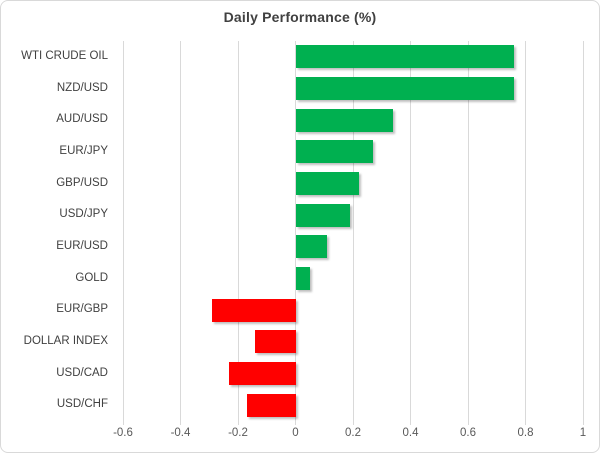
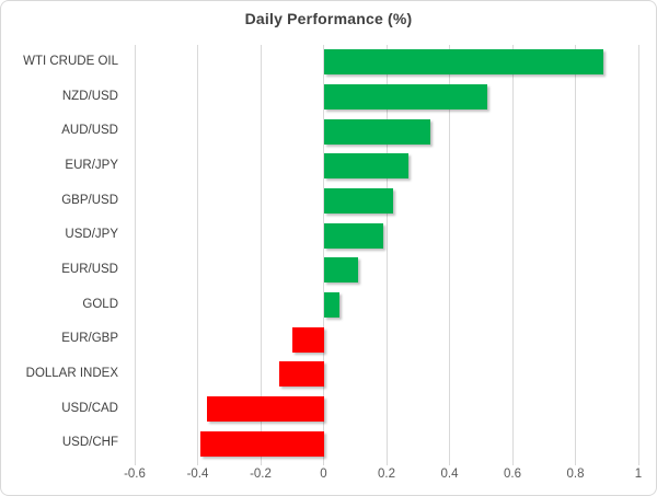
WTI CRUDE OIL: 0.76 -> 0.89
NZD/USD: 0.76 -> 0.52
EUR/GBP: -0.29 -> -0.10
USD/CAD: -0.23 -> -0.37
USD/CHF: -0.17 -> -0.39
